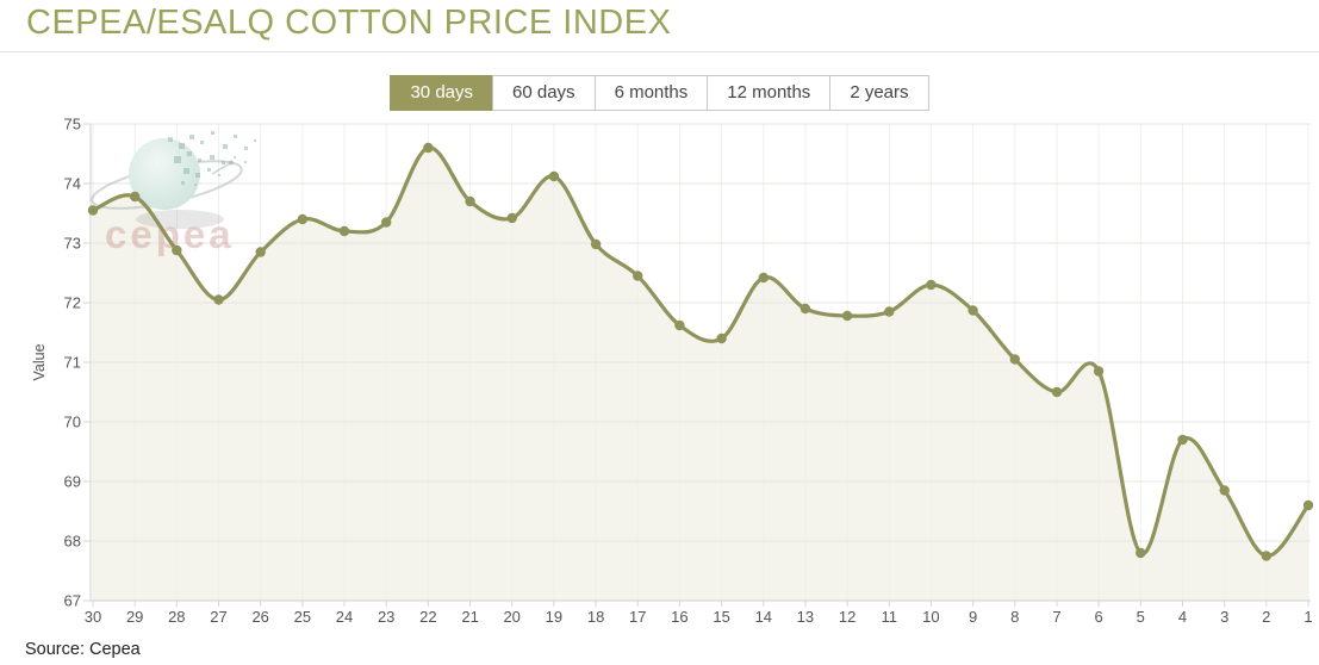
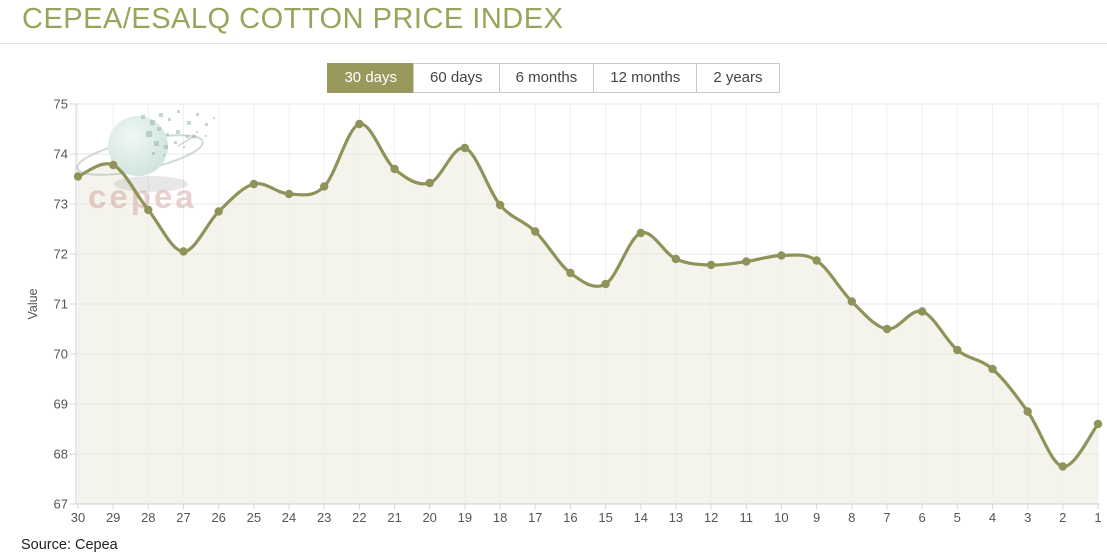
10: 72.3 -> 72.0
5: 67.8 -> 70.1
